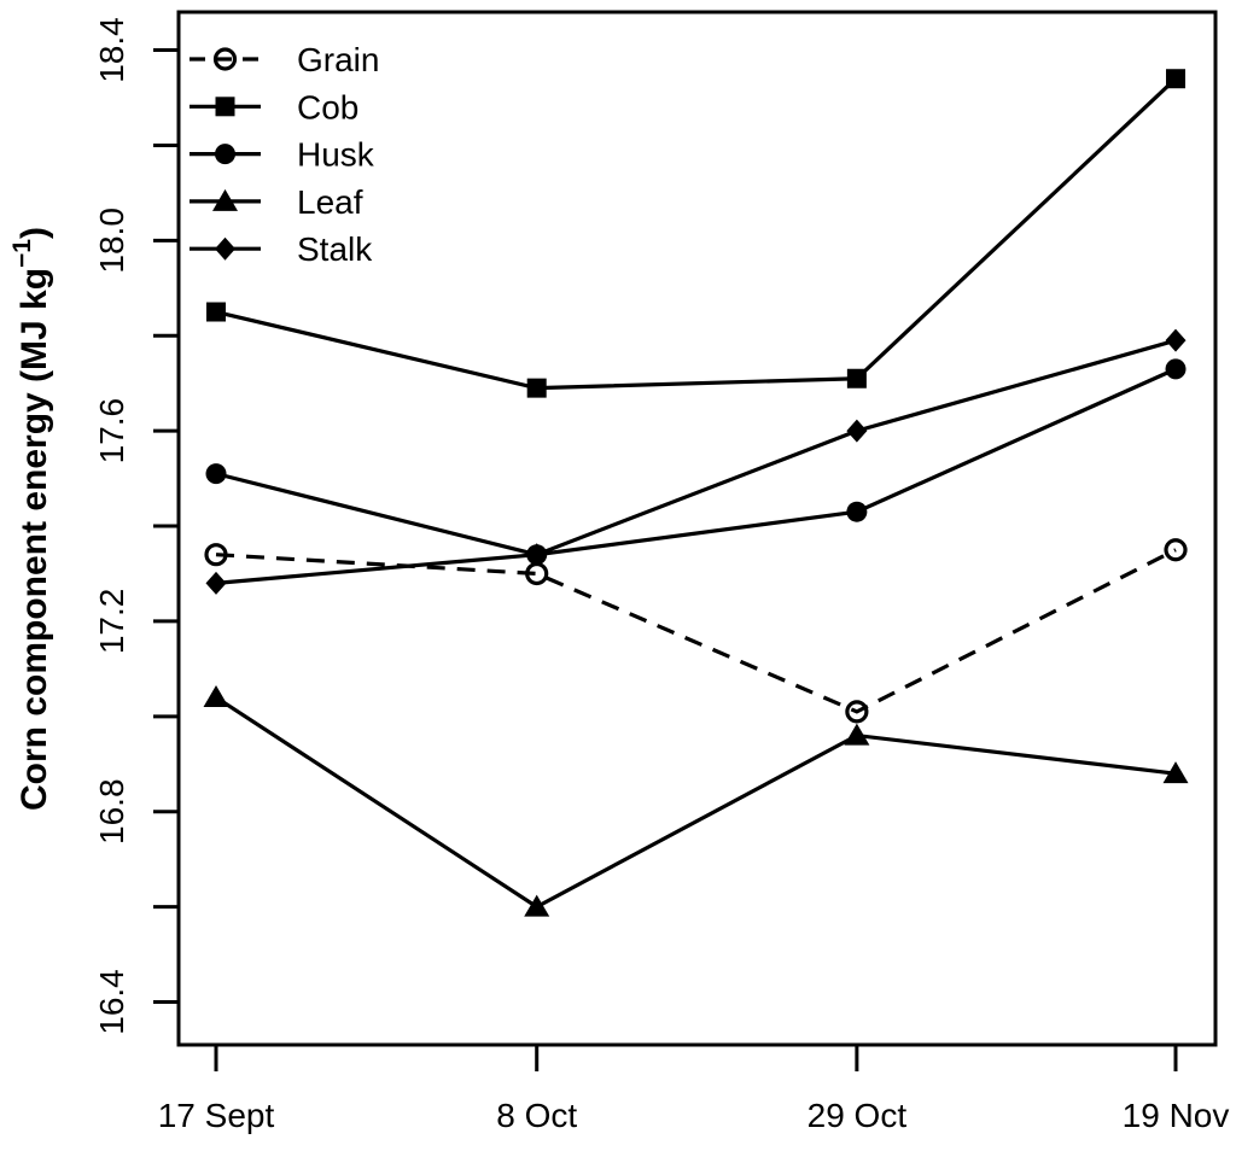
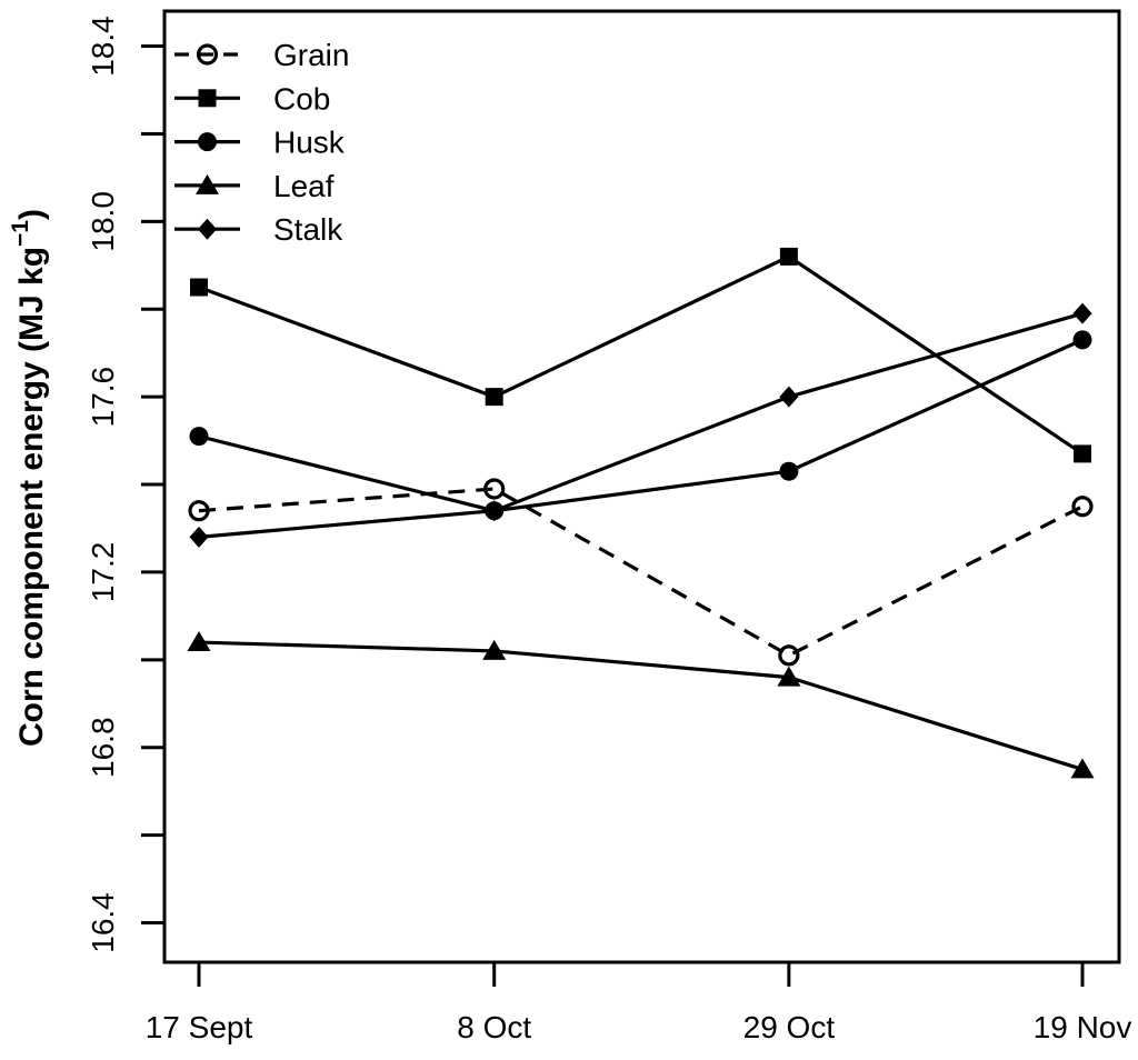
Grain/8 Oct: 17.30 -> 17.39
Cob/8 Oct: 17.69 -> 17.60
Leaf/8 Oct: 16.60 -> 17.02
Cob/29 Oct: 17.71 -> 17.92
Cob/19 Nov: 18.34 -> 17.47
Leaf/19 Nov: 16.88 -> 16.75
